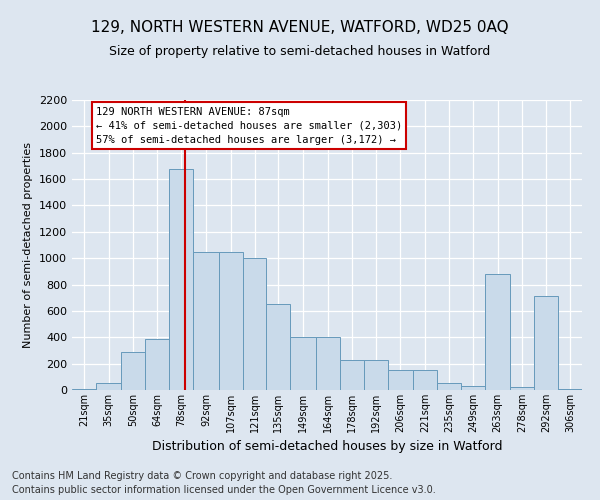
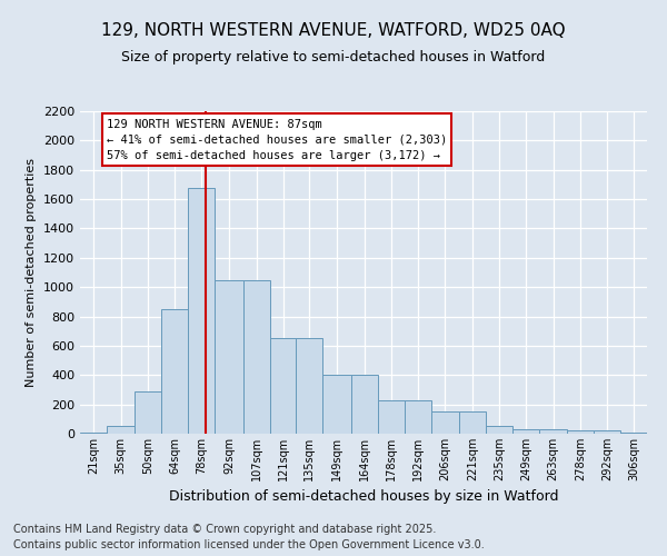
64sqm: 390 -> 850
121sqm: 1000 -> 650
263sqm: 880 -> 30
292sqm: 710 -> 20
